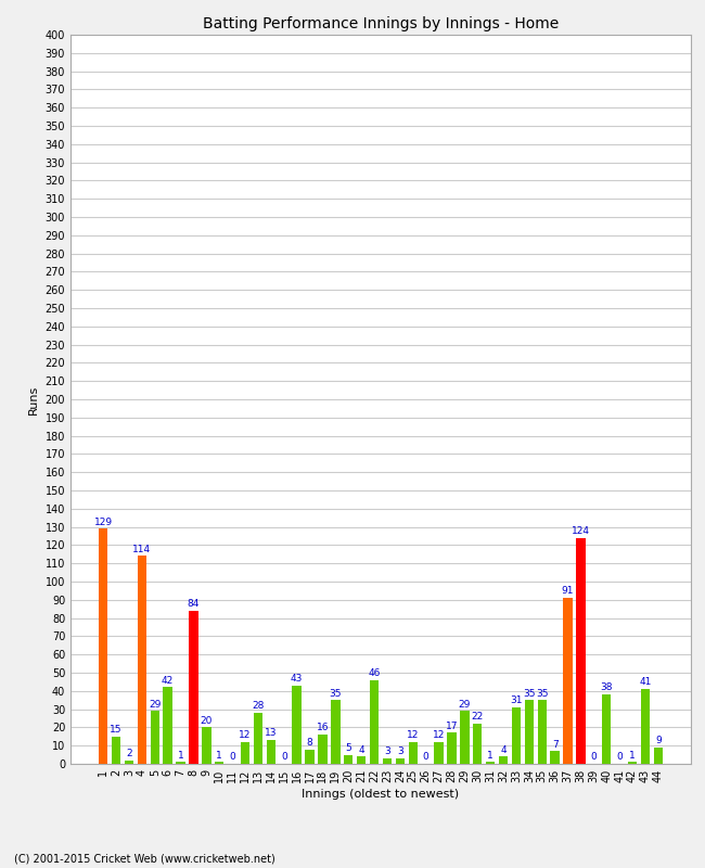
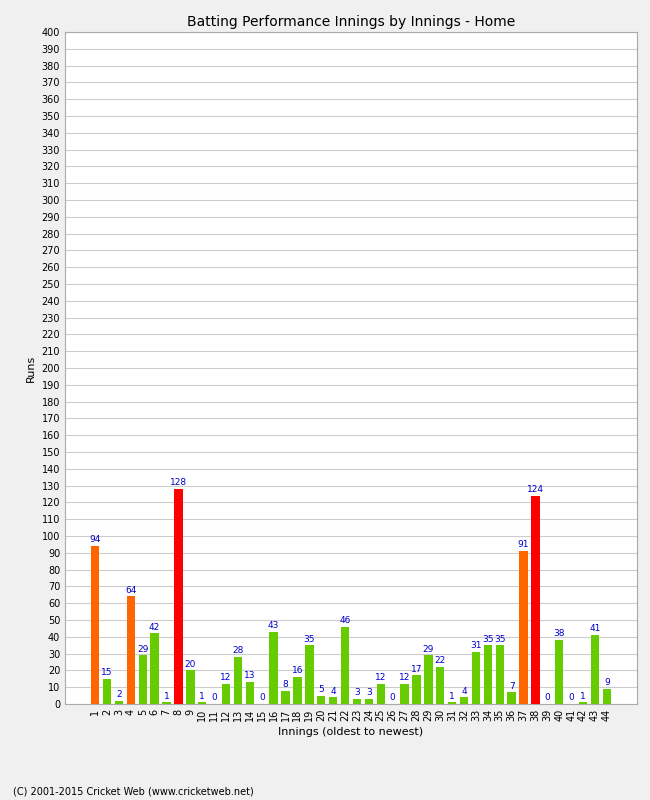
1: 129 -> 94
4: 114 -> 64
8: 84 -> 128
